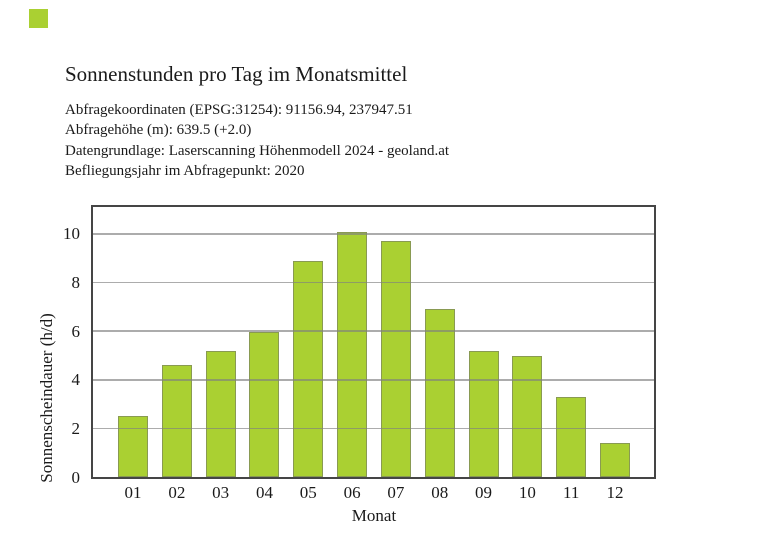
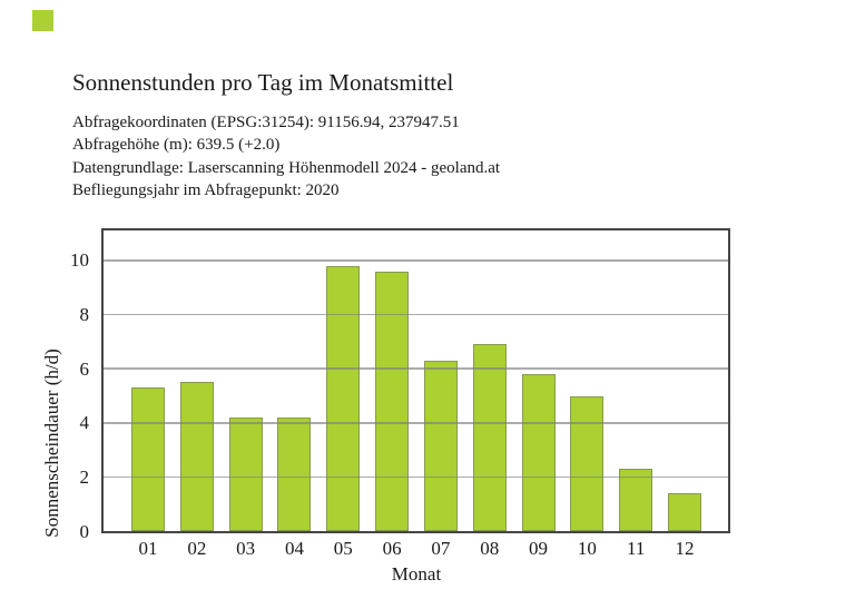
01: 2.5 -> 5.3
02: 4.6 -> 5.5
03: 5.2 -> 4.2
04: 6.0 -> 4.2
05: 8.9 -> 9.8
06: 10.1 -> 9.6
07: 9.7 -> 6.3
09: 5.2 -> 5.8
11: 3.3 -> 2.3
